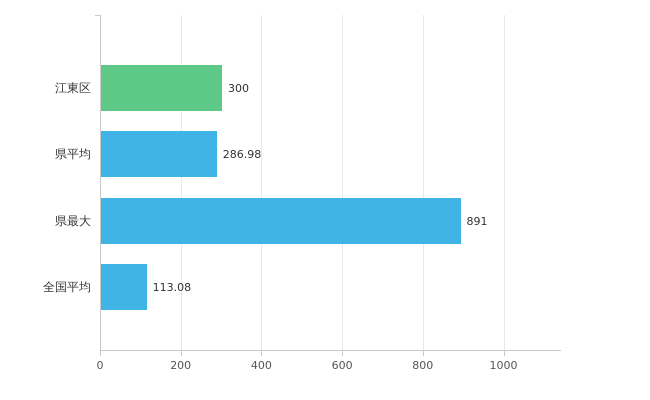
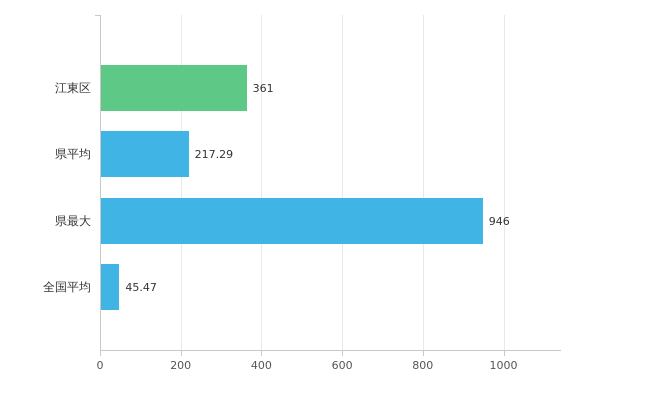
江東区: 300 -> 361
県平均: 286.98 -> 217.29
県最大: 891 -> 946
全国平均: 113.08 -> 45.47
